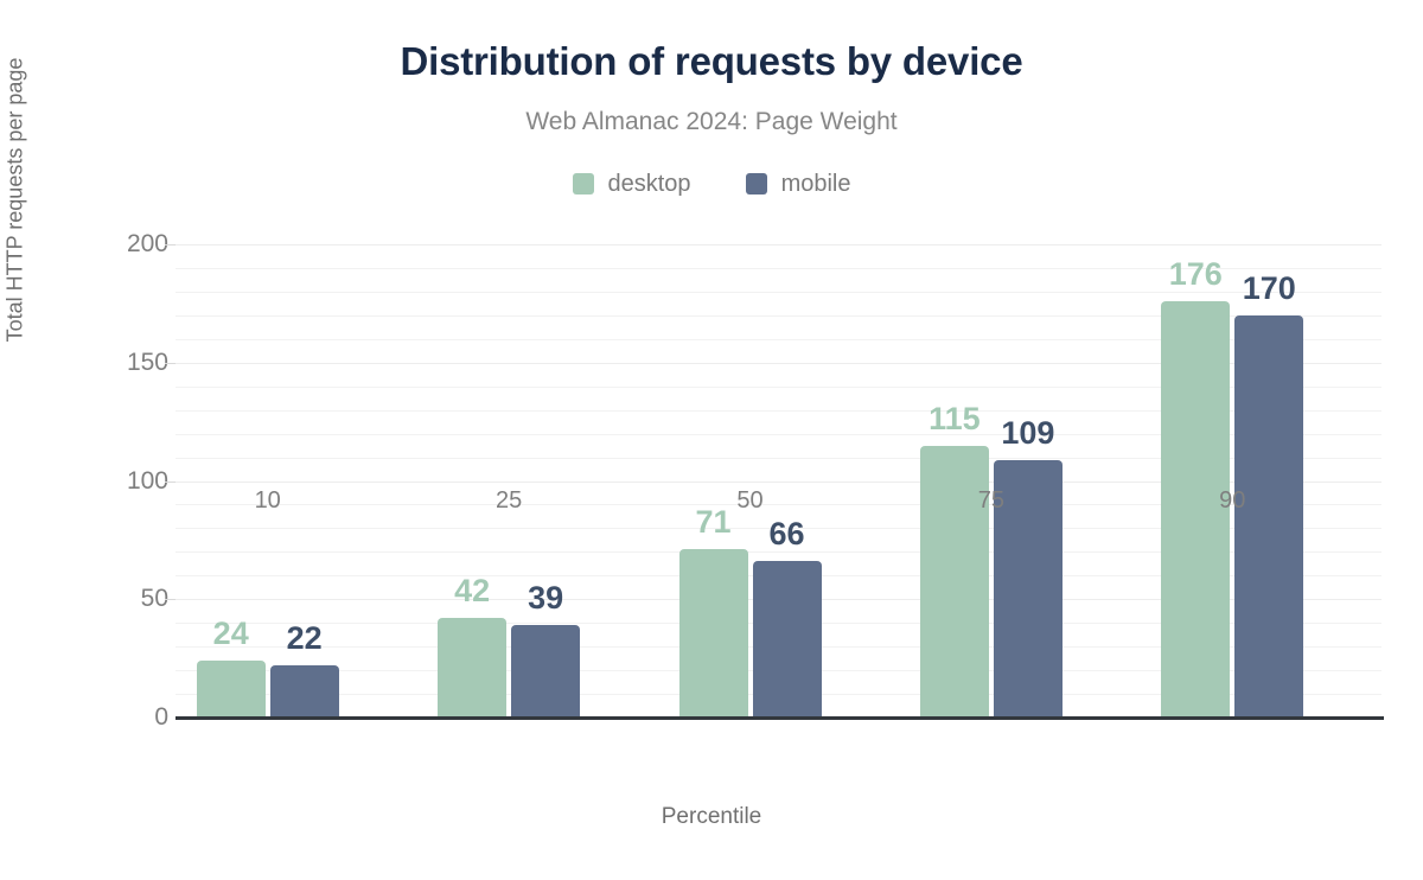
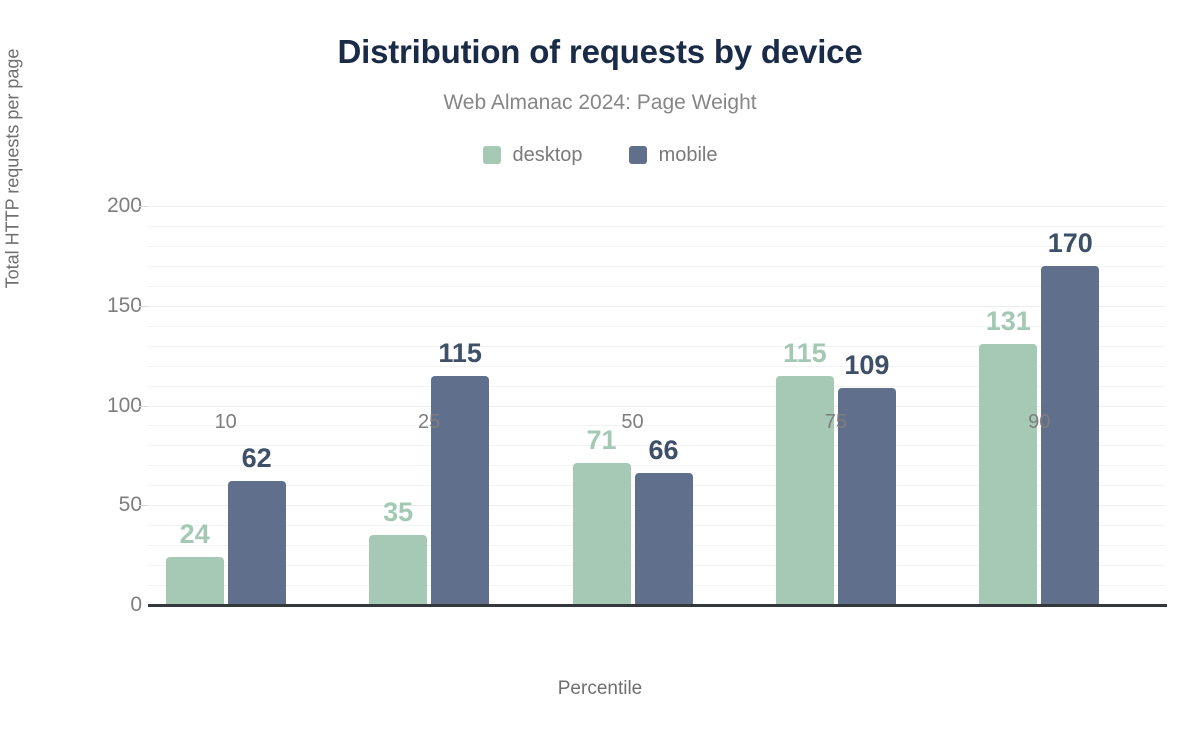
mobile/10: 22 -> 62
desktop/25: 42 -> 35
mobile/25: 39 -> 115
desktop/90: 176 -> 131
